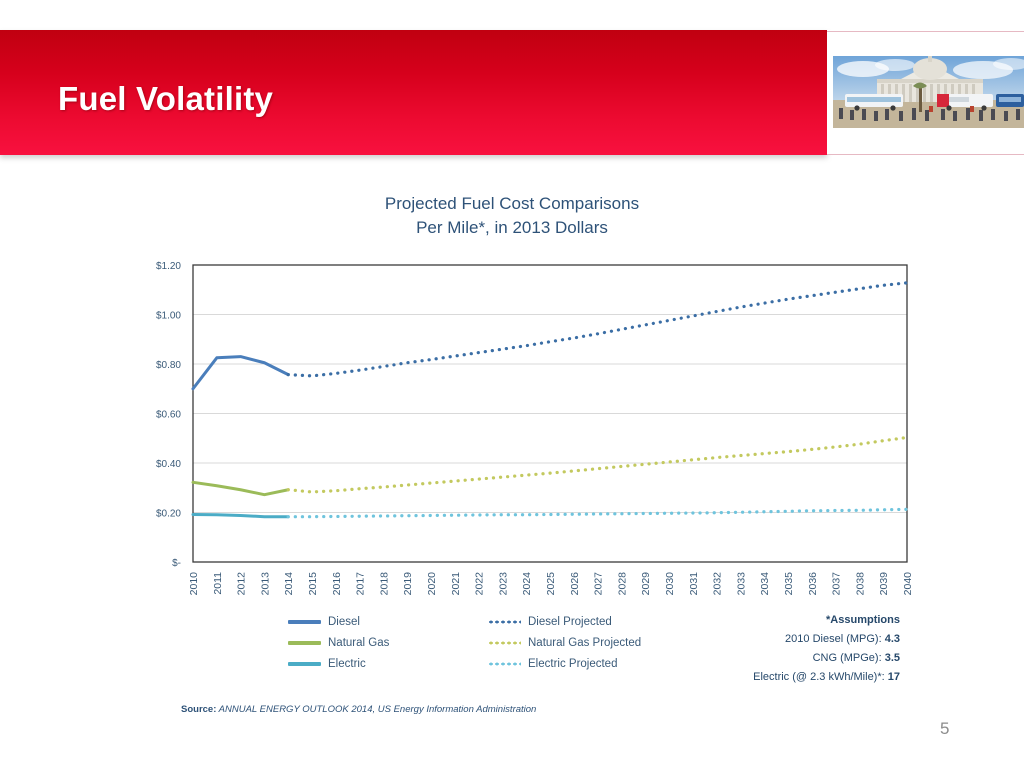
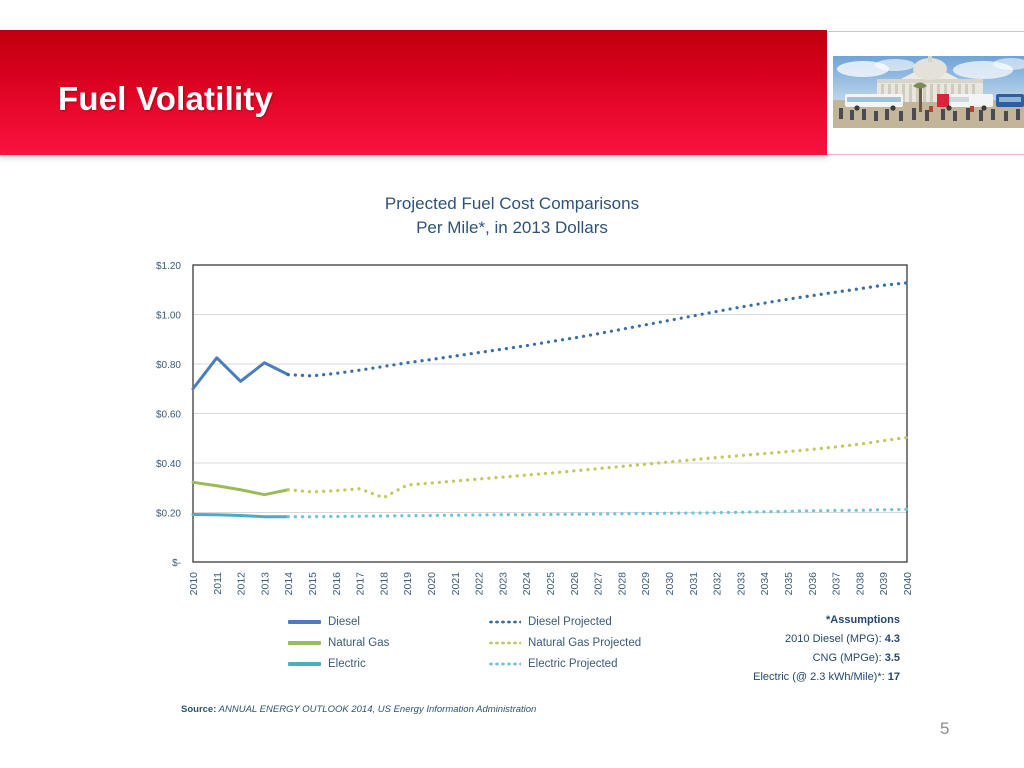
Diesel/2012: $0.83 -> $0.73
Natural Gas Projected/2018: $0.30 -> $0.26
